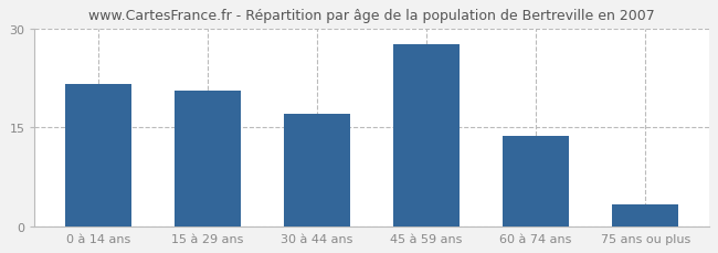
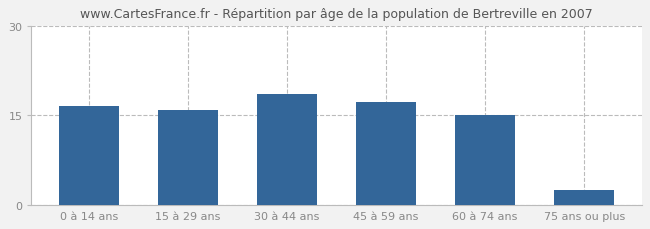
0 à 14 ans: 21.6 -> 16.5
15 à 29 ans: 20.6 -> 15.9
30 à 44 ans: 17.0 -> 18.5
45 à 59 ans: 27.6 -> 17.2
60 à 74 ans: 13.8 -> 15.1
75 ans ou plus: 3.4 -> 2.5
